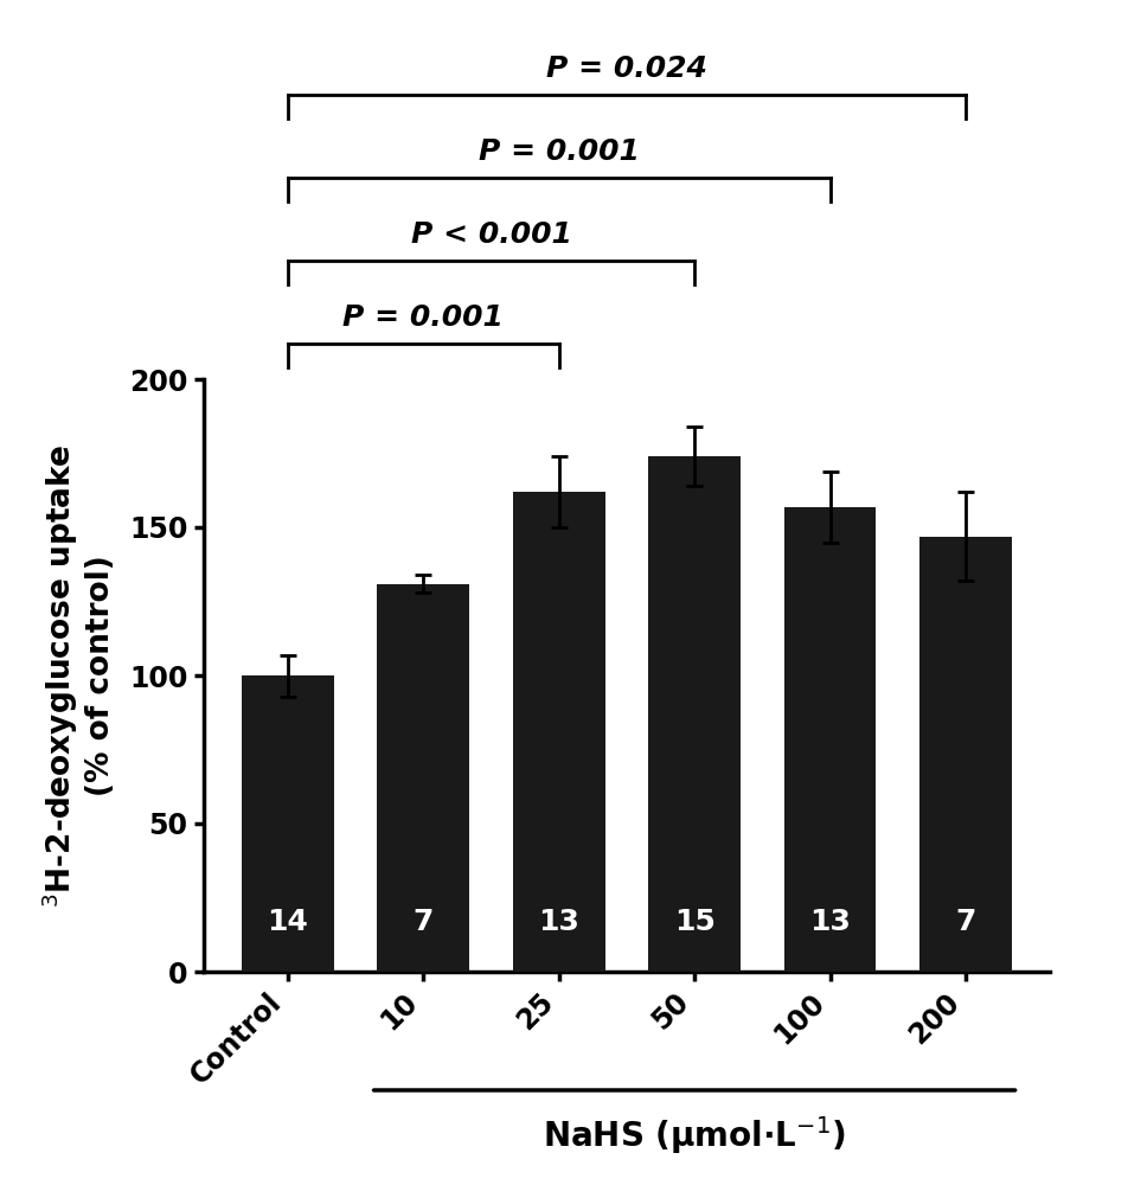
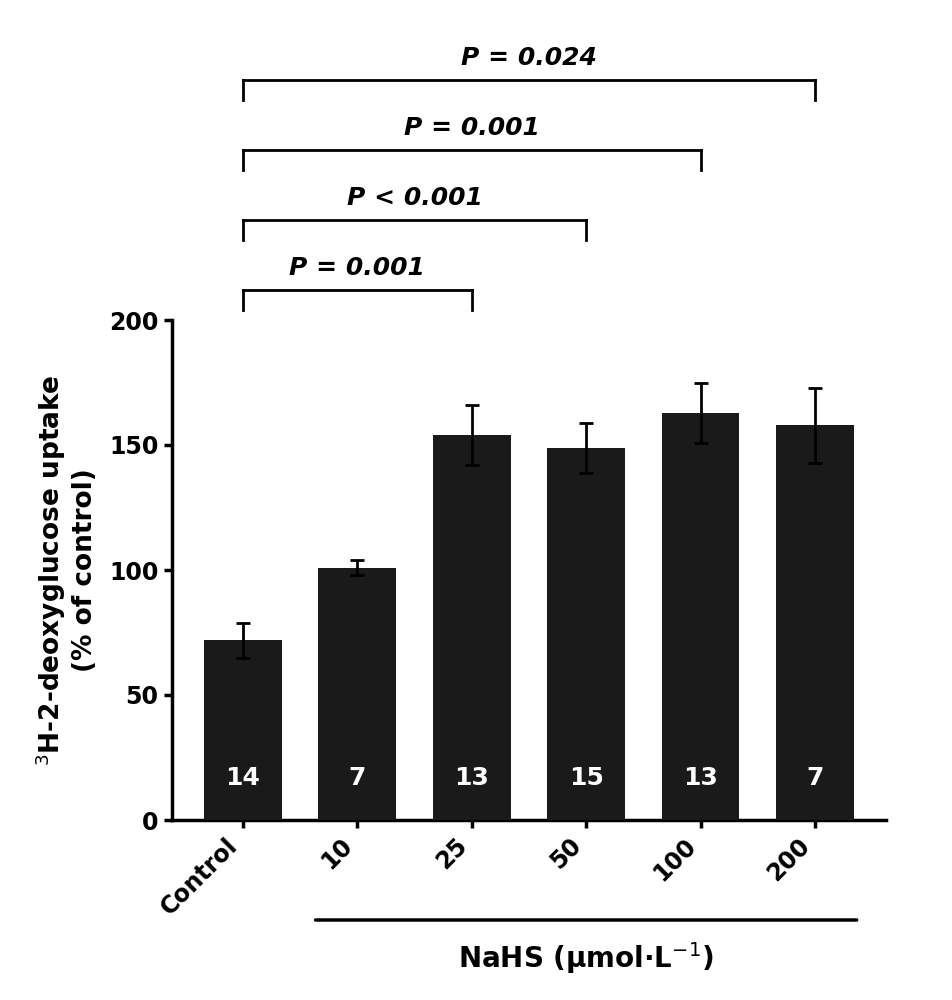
Control: 100 -> 72
10: 131 -> 101
25: 162 -> 154
50: 174 -> 149
100: 157 -> 163
200: 147 -> 158
